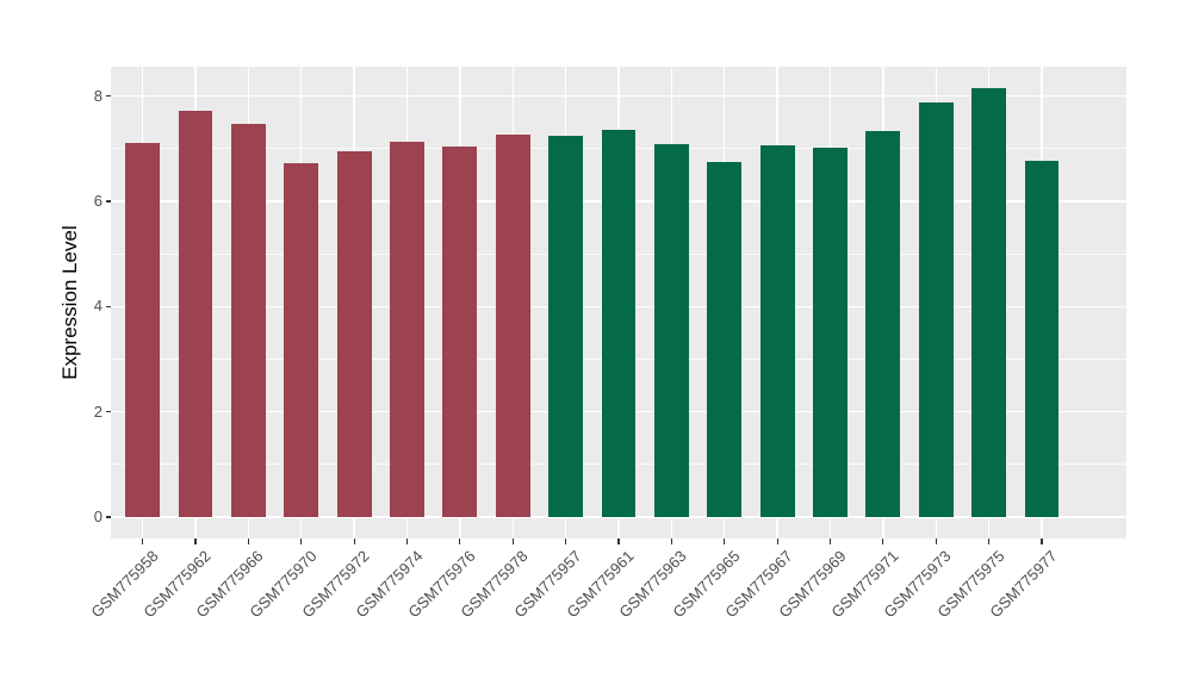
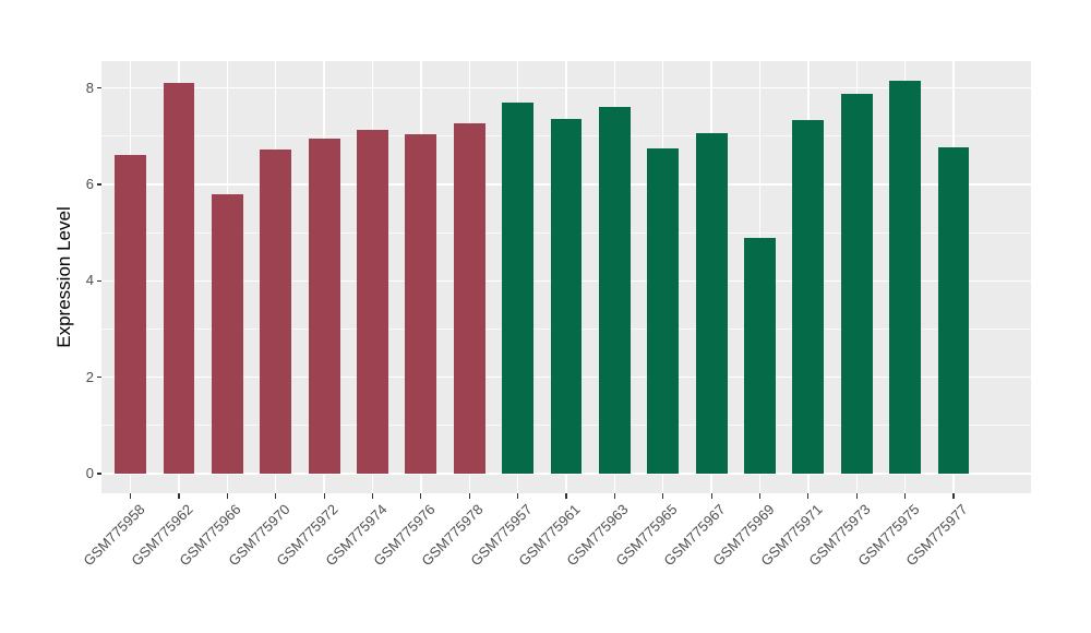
GSM775958: 7.1 -> 6.6
GSM775962: 7.7 -> 8.1
GSM775966: 7.5 -> 5.8
GSM775957: 7.2 -> 7.7
GSM775963: 7.1 -> 7.6
GSM775969: 7.0 -> 4.9
